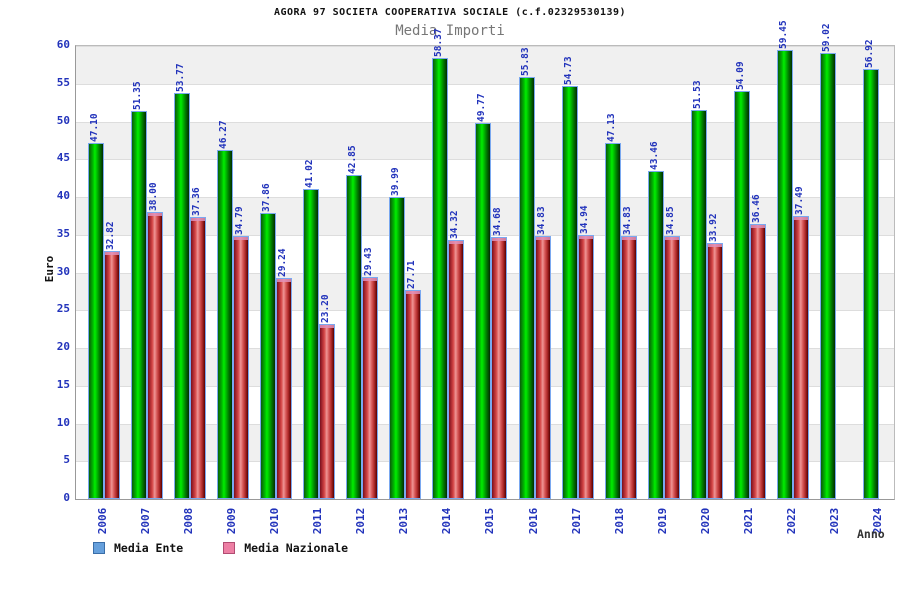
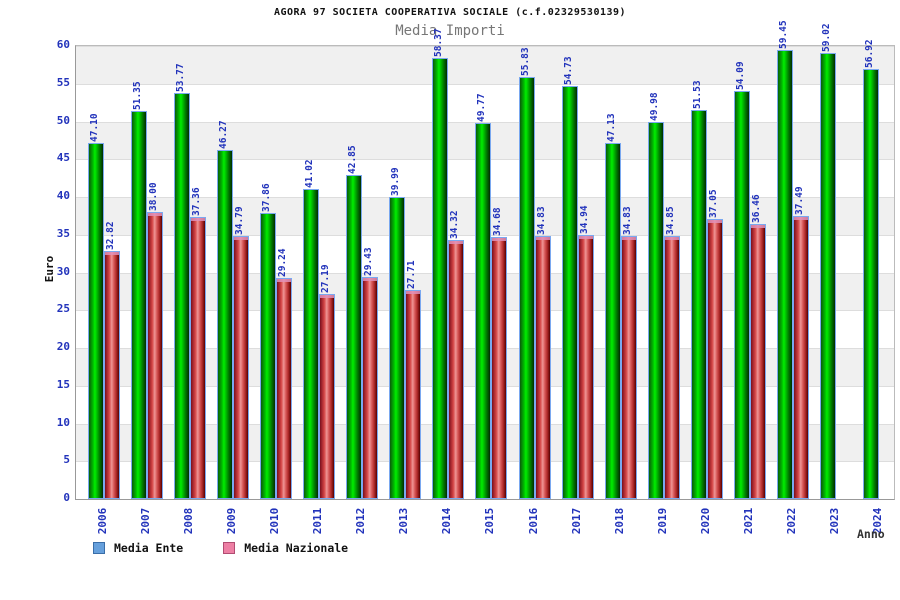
Media Nazionale/2011: 23.20 -> 27.19
Media Ente/2019: 43.46 -> 49.98
Media Nazionale/2020: 33.92 -> 37.05
